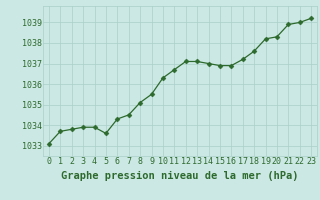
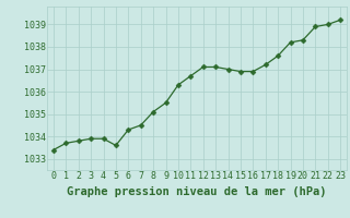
0: 1033.1 -> 1033.4
